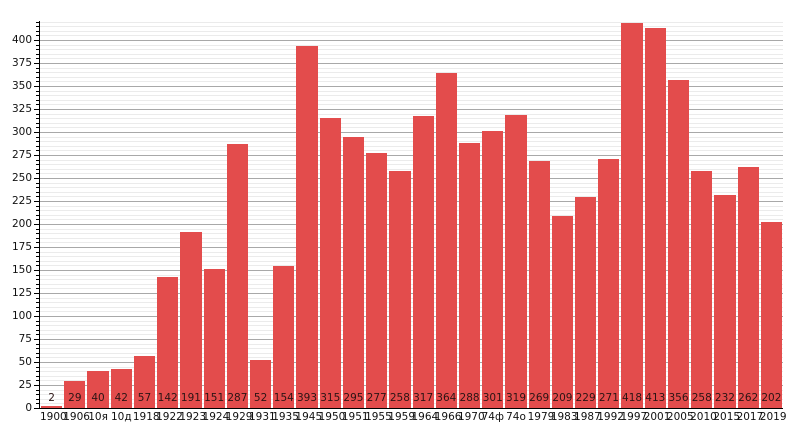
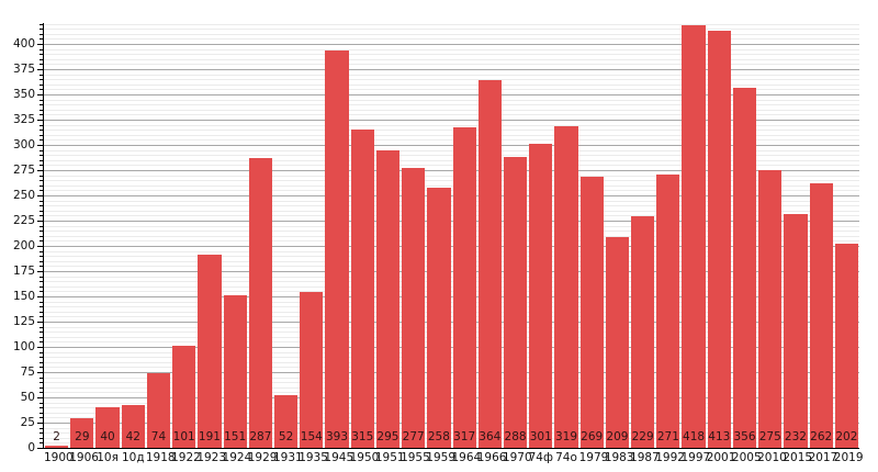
1918: 57 -> 74
1922: 142 -> 101
2010: 258 -> 275
